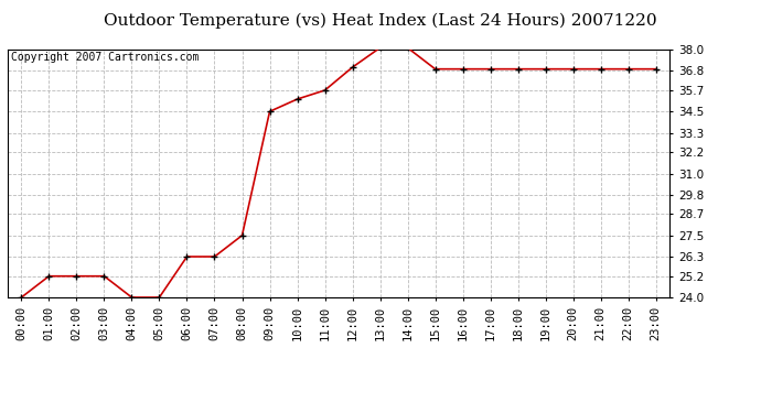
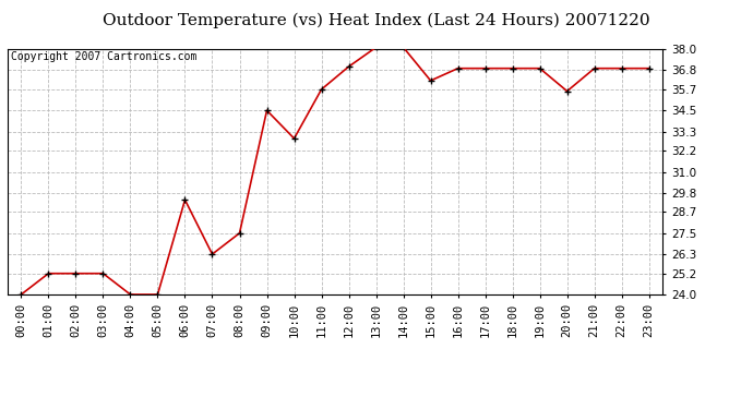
06:00: 26.3 -> 29.4
10:00: 35.2 -> 32.9
15:00: 36.9 -> 36.2
20:00: 36.9 -> 35.6
